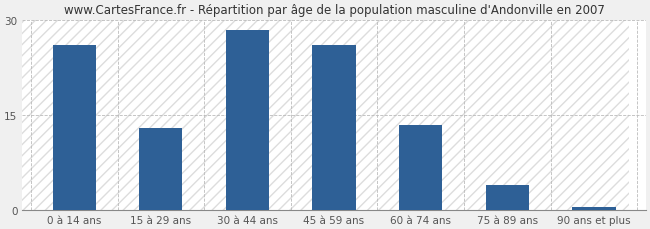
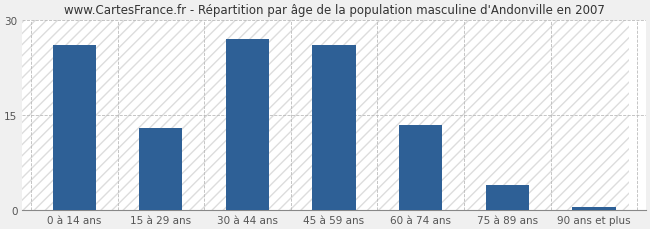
30 à 44 ans: 28.5 -> 27.0
